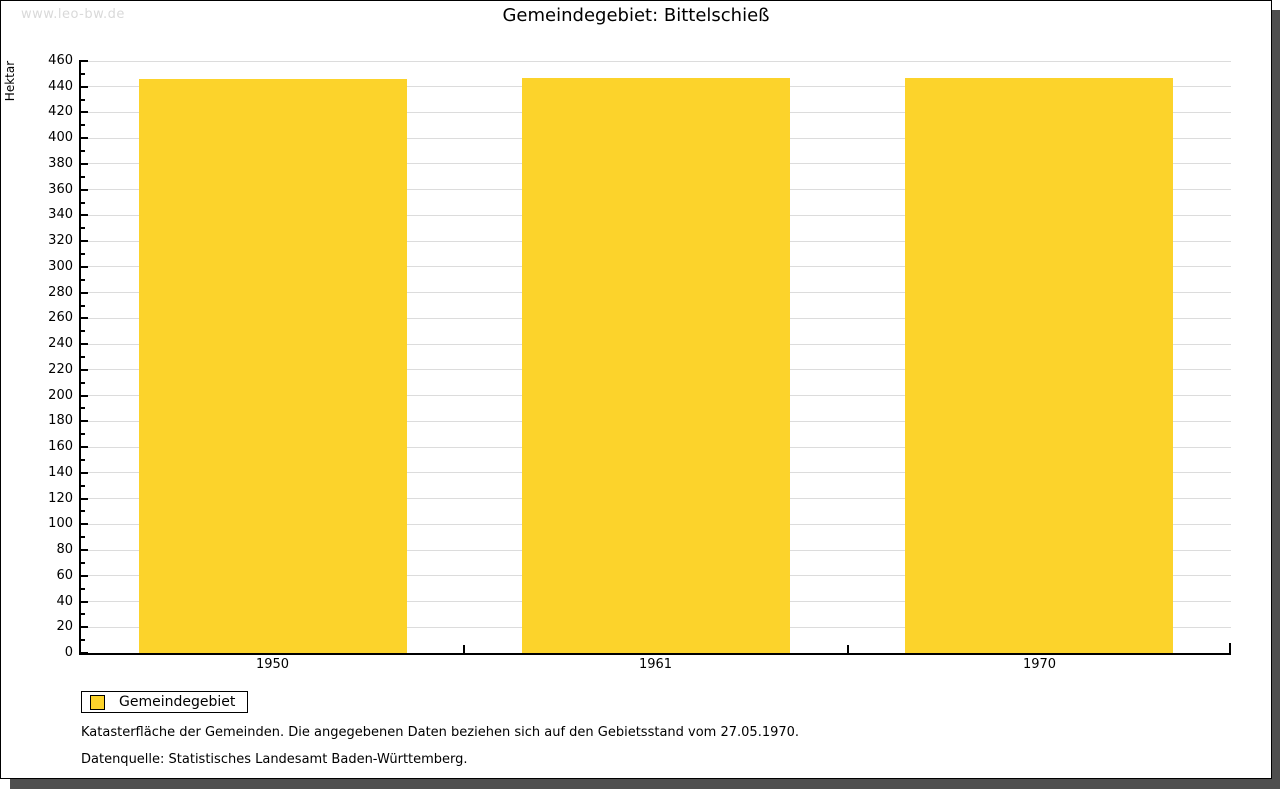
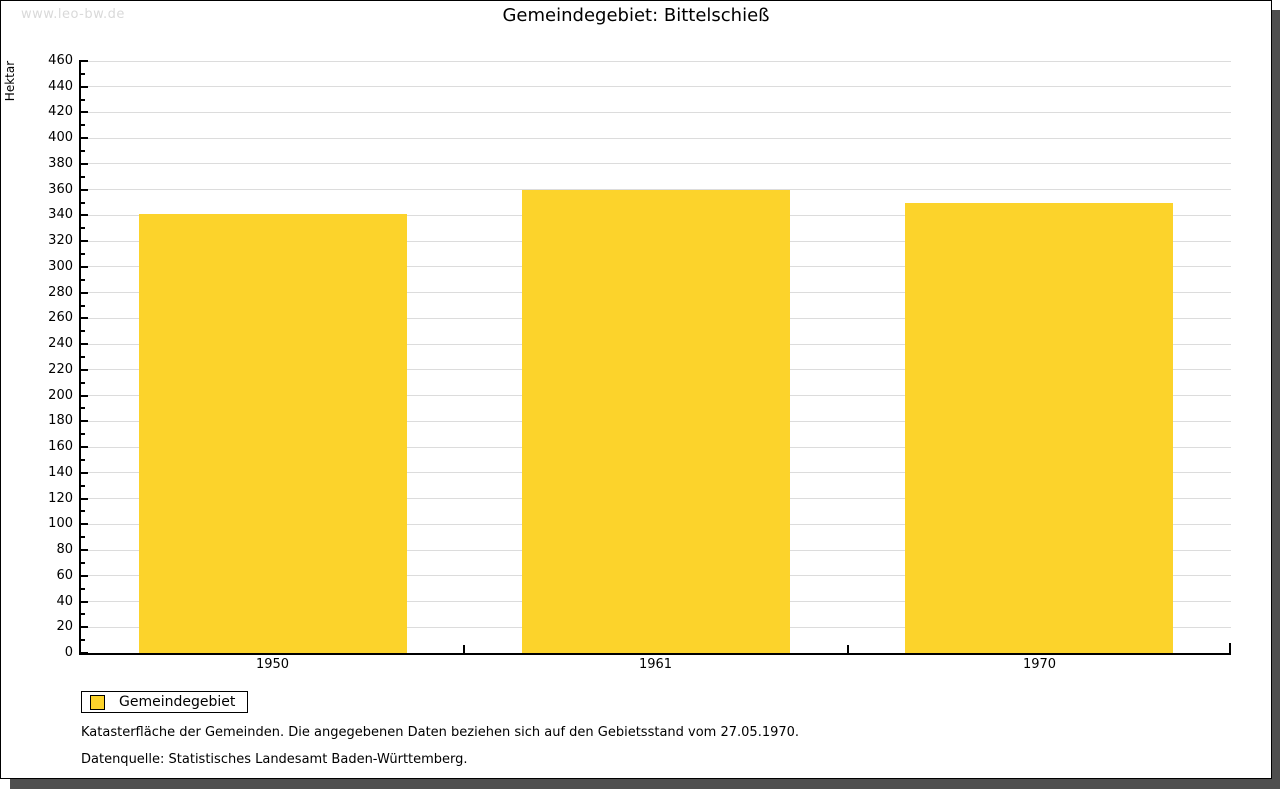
1950: 446 -> 341
1961: 447 -> 360
1970: 447 -> 350
